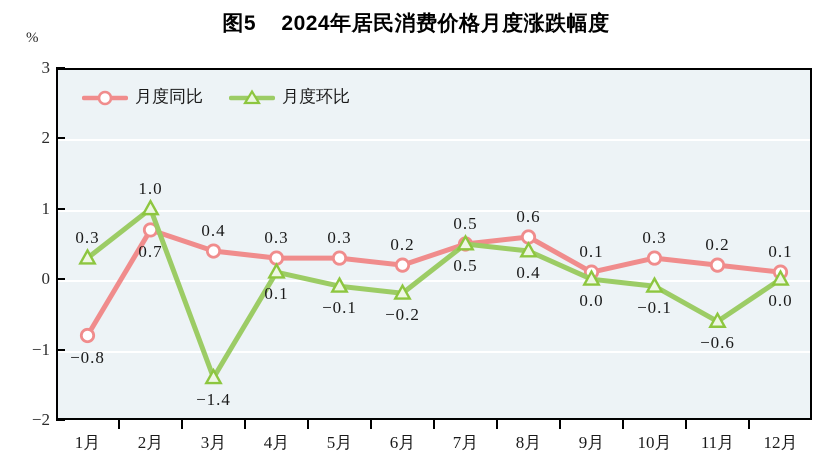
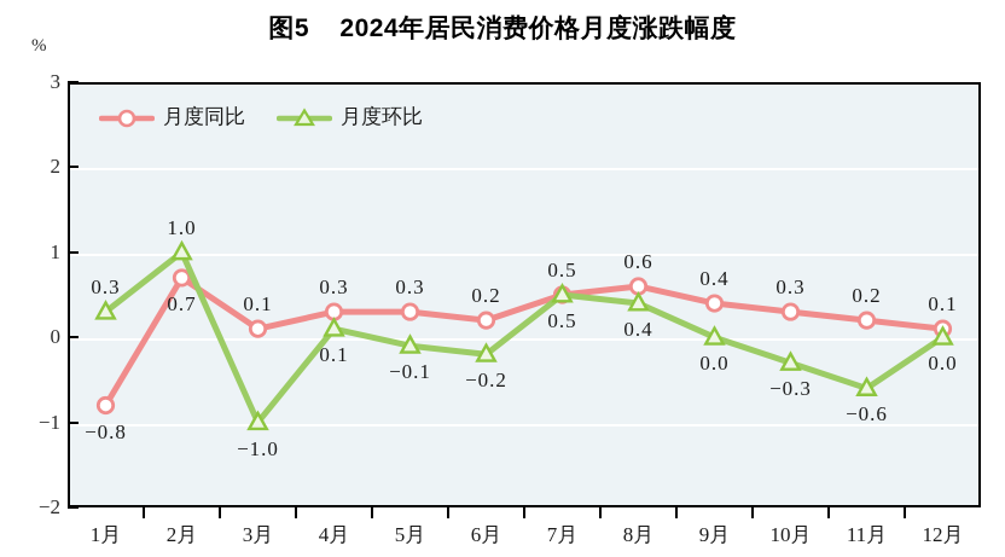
月度同比/3月: 0.4 -> 0.1
月度环比/3月: −1.4 -> −1.0
月度同比/9月: 0.1 -> 0.4
月度环比/10月: −0.1 -> −0.3
